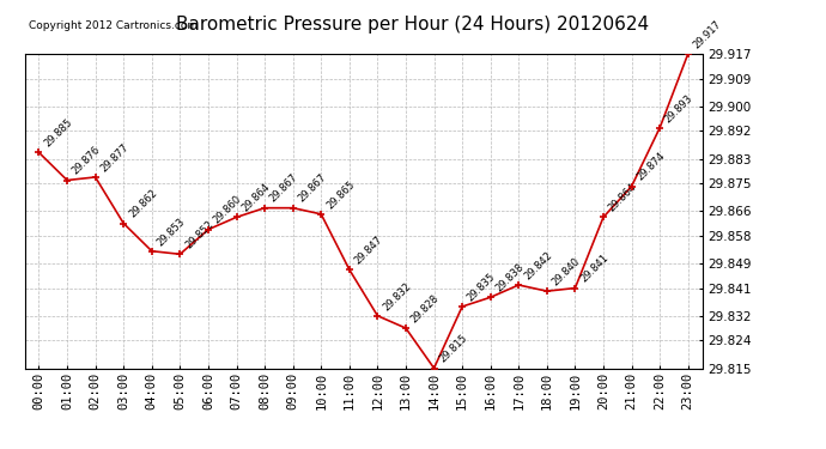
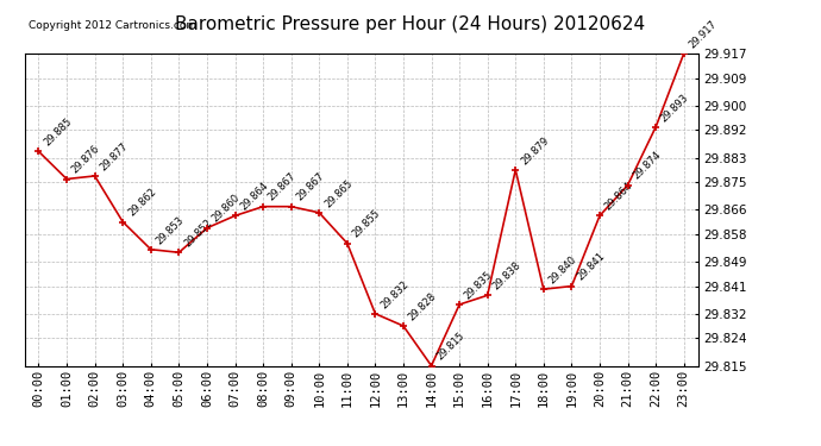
11:00: 29.847 -> 29.855
17:00: 29.842 -> 29.879
